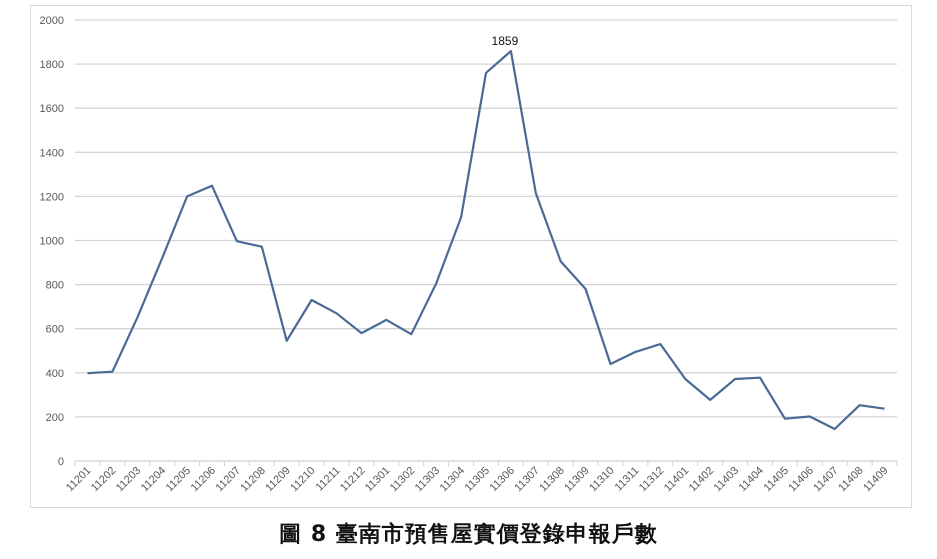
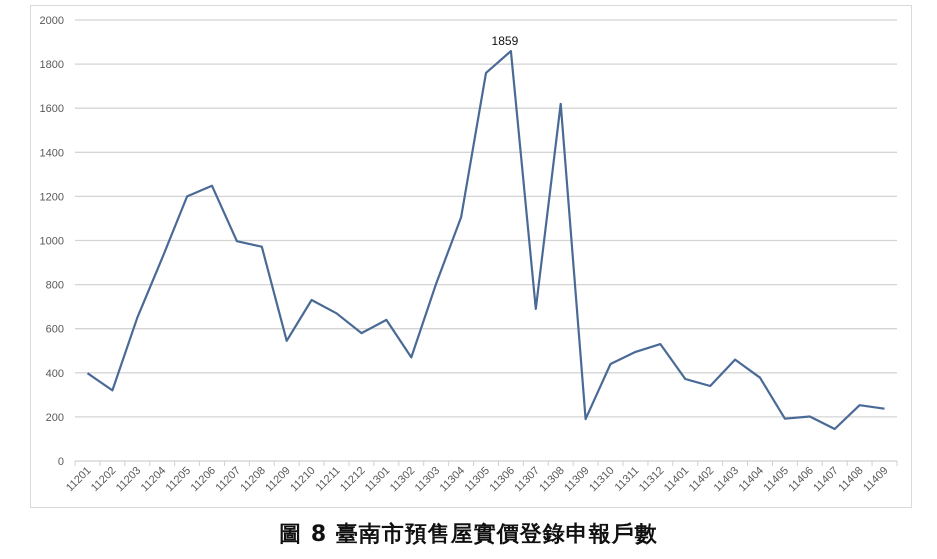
11202: 400 -> 320
11302: 580 -> 470
11307: 1220 -> 690
11308: 900 -> 1620
11309: 780 -> 190
11402: 280 -> 340
11403: 370 -> 460
